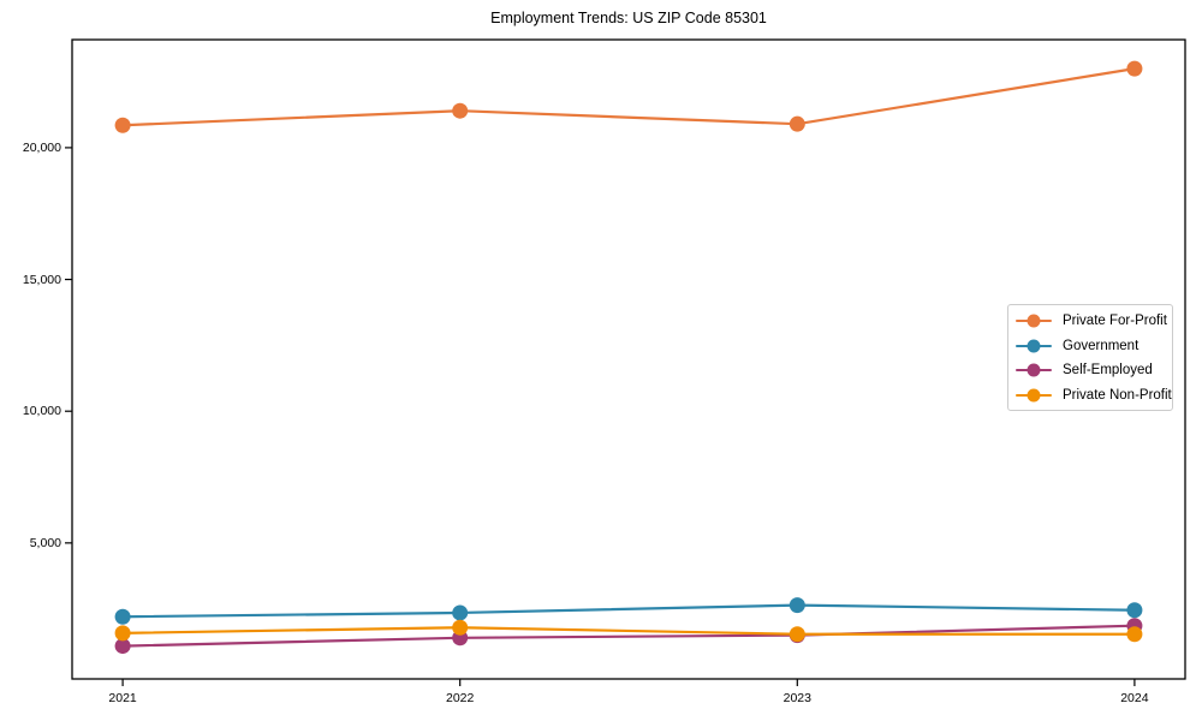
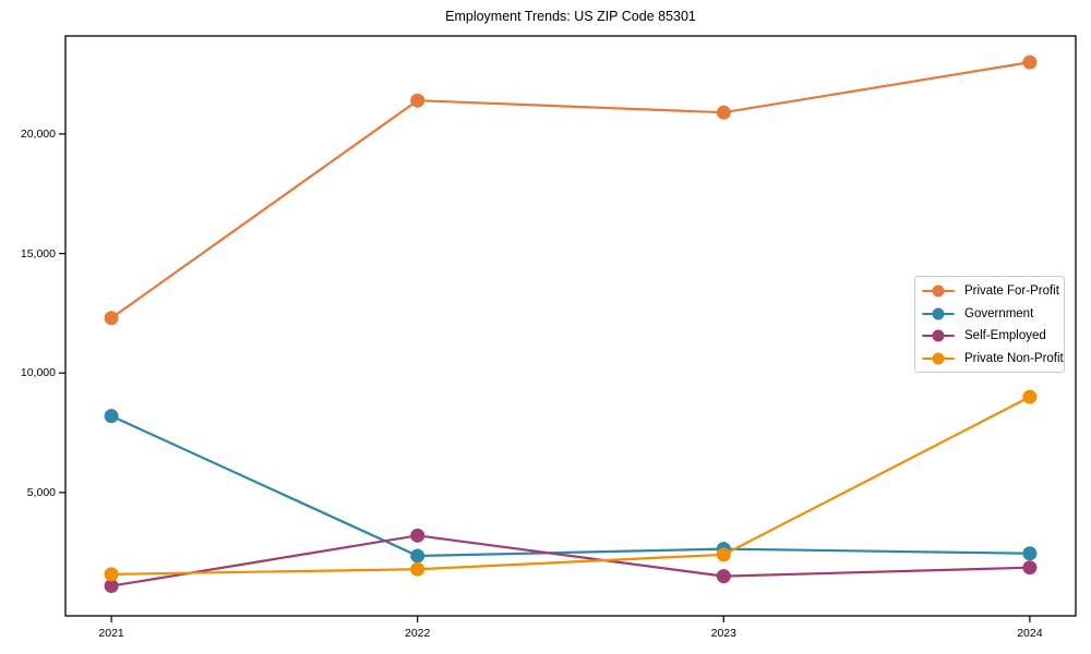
Private For-Profit/2021: 20800 -> 12300
Government/2021: 2200 -> 8200
Self-Employed/2022: 1400 -> 3200
Private Non-Profit/2023: 1500 -> 2400
Private Non-Profit/2024: 1500 -> 9000
